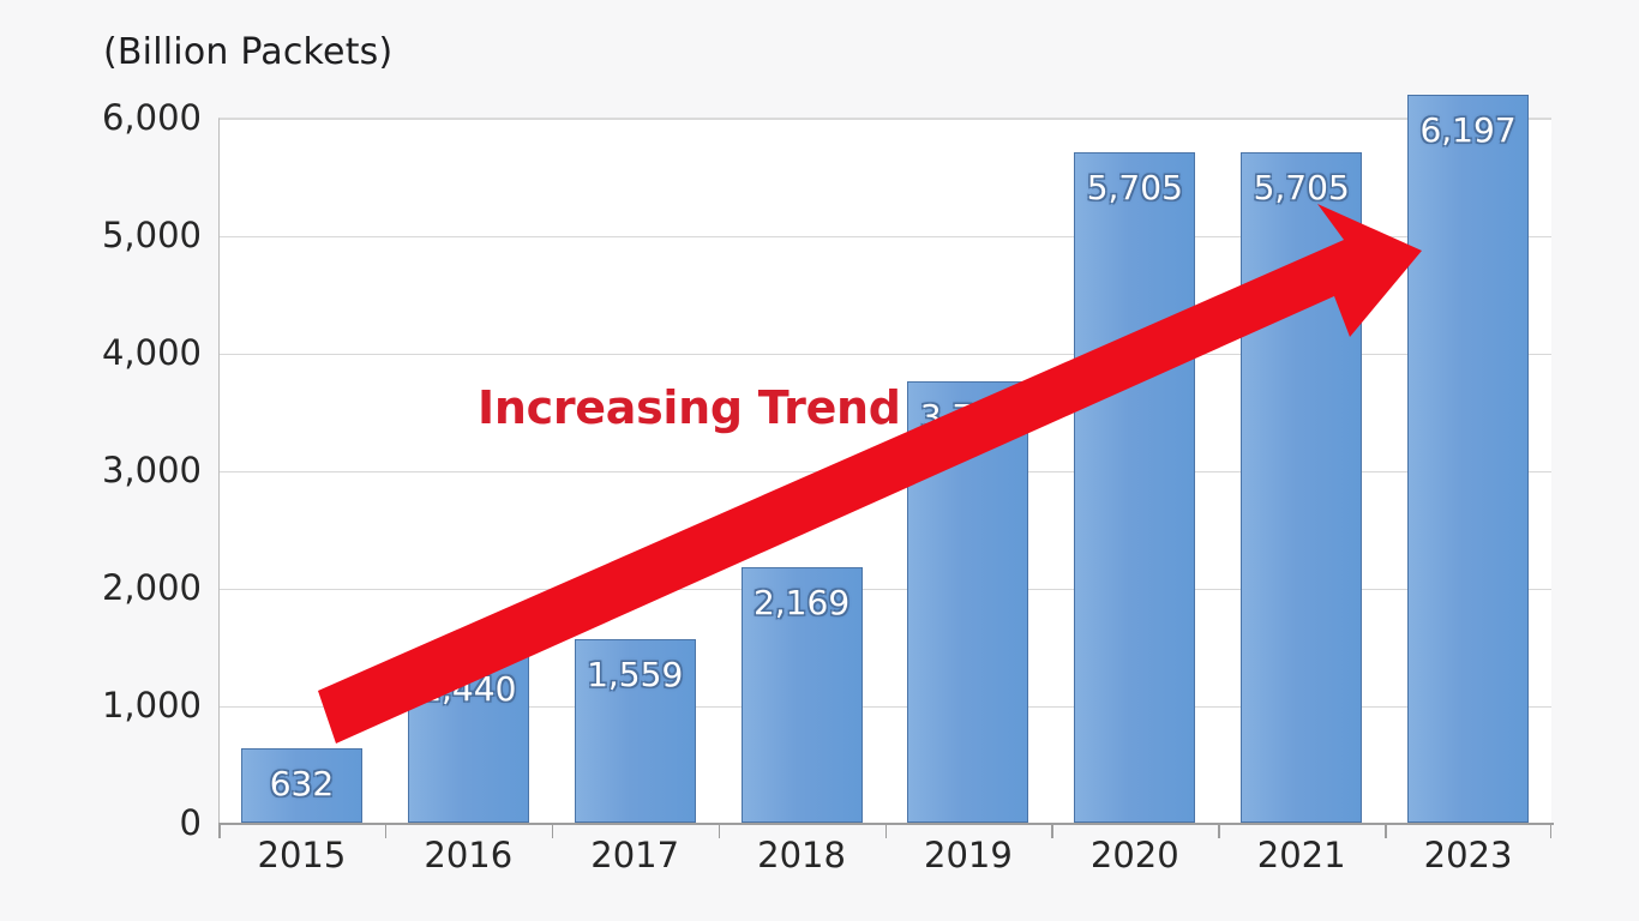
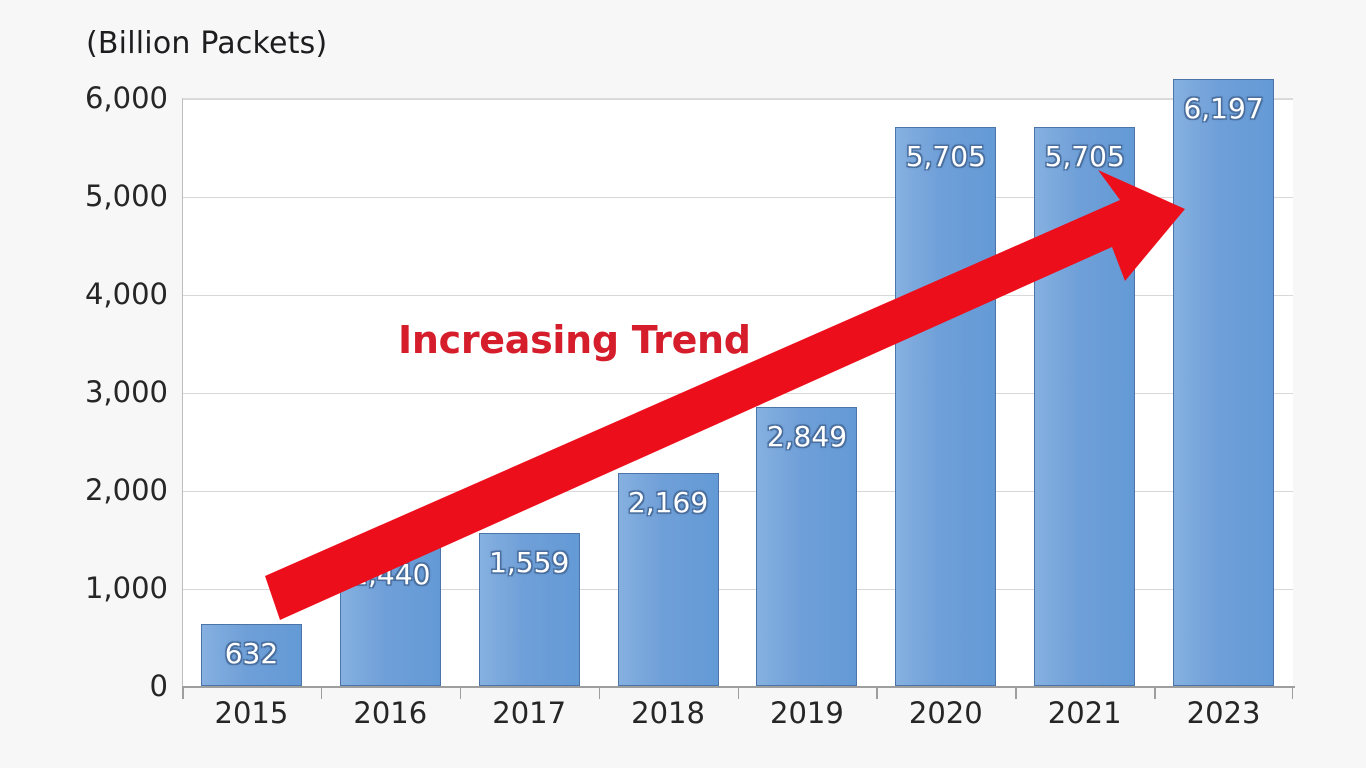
2019: 3,756 -> 2,849
